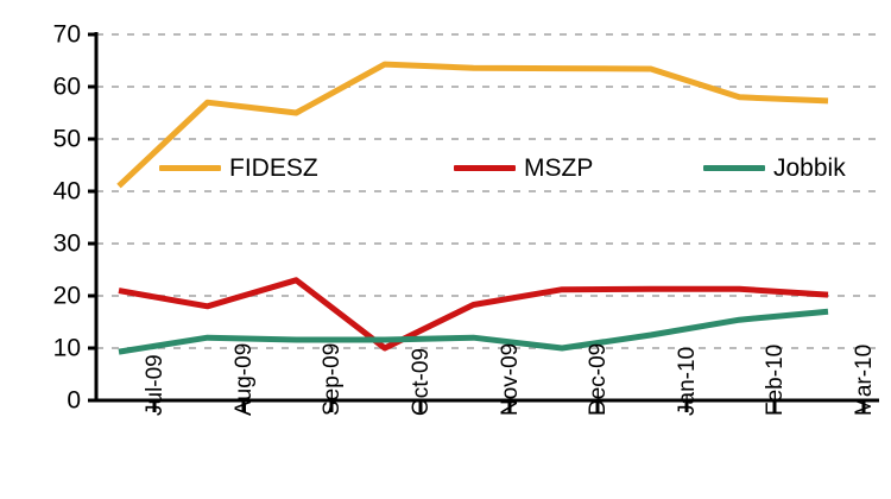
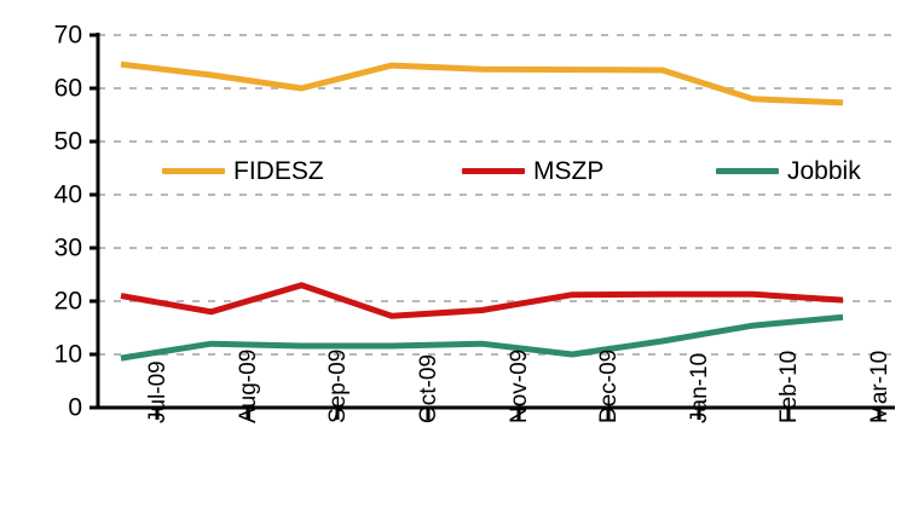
FIDESZ/Jul-09: 41 -> 64
FIDESZ/Aug-09: 57 -> 62
FIDESZ/Sep-09: 55 -> 60
MSZP/Oct-09: 10 -> 17
